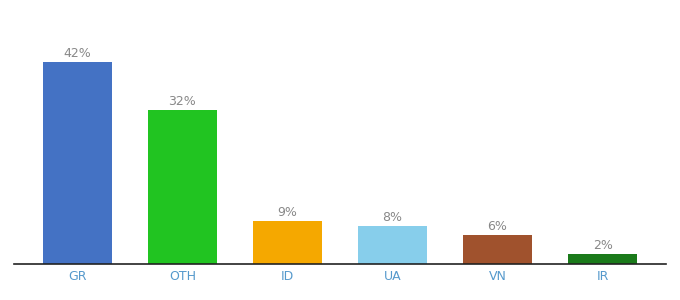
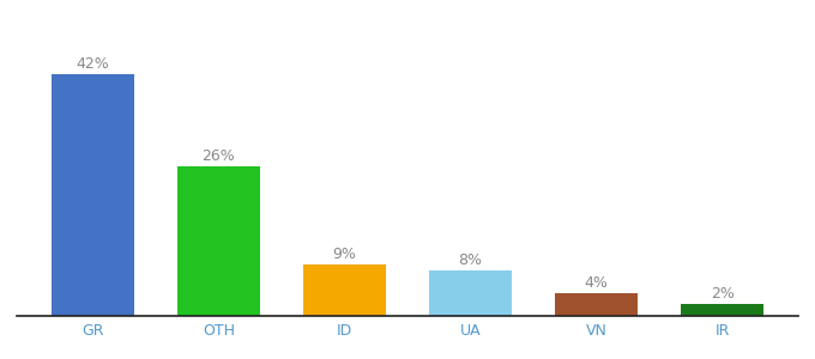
OTH: 32% -> 26%
VN: 6% -> 4%
